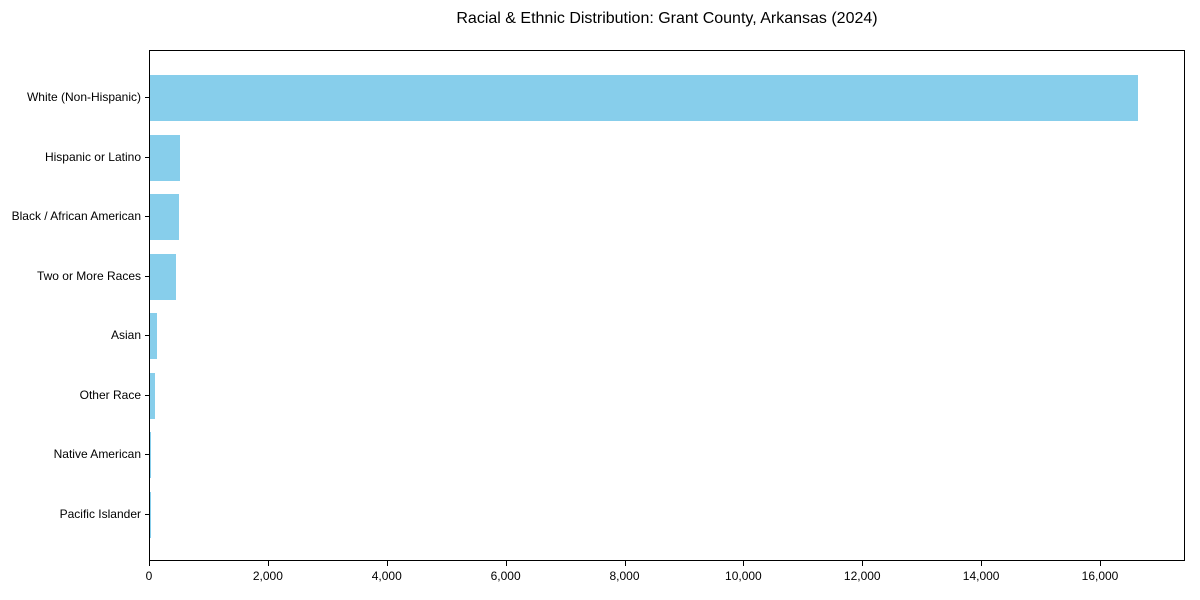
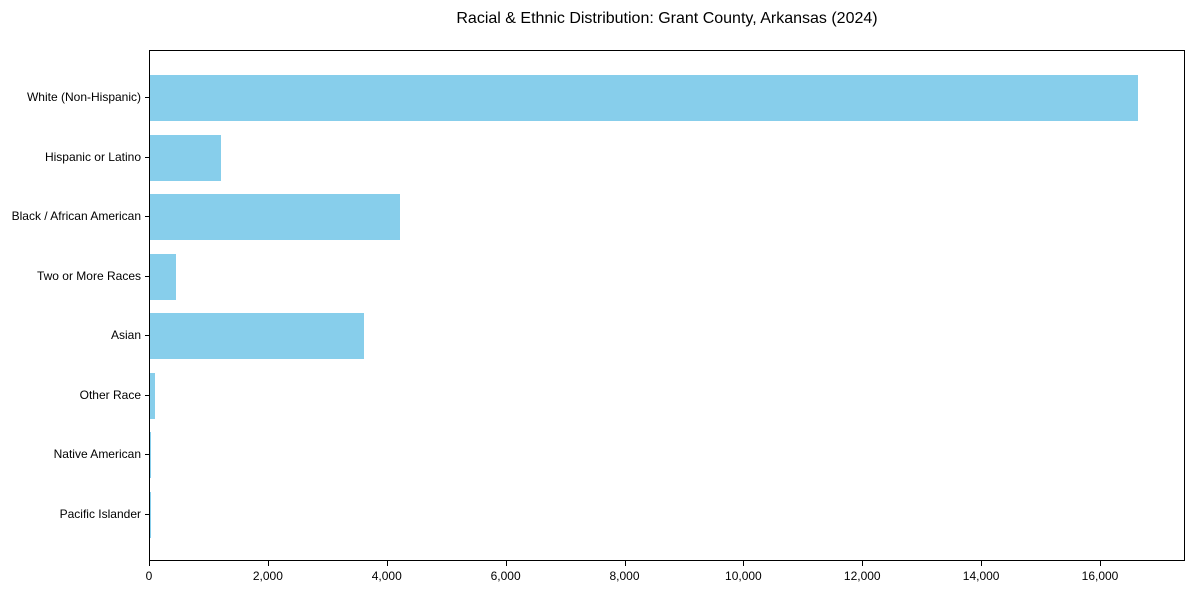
Hispanic or Latino: 500 -> 1200
Black / African American: 500 -> 4200
Asian: 100 -> 3600
